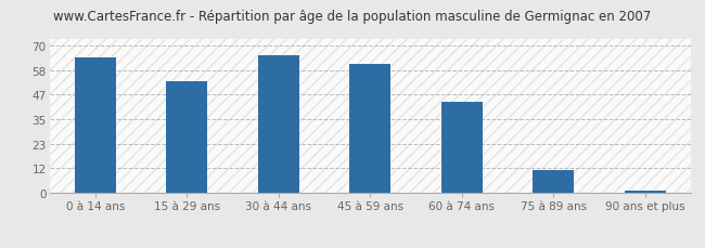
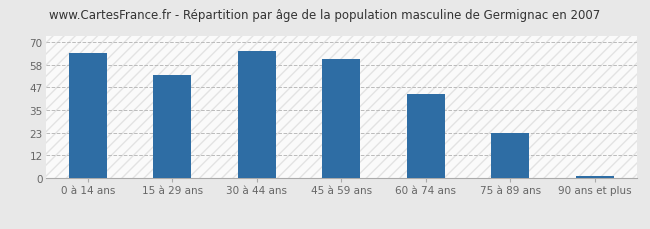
75 à 89 ans: 11 -> 23
